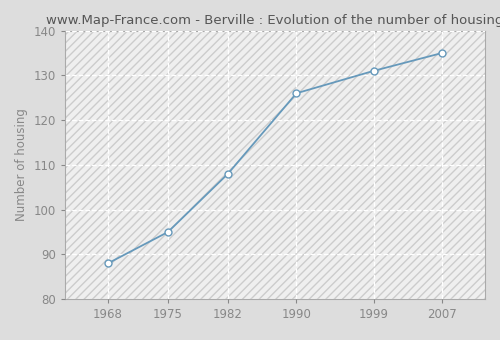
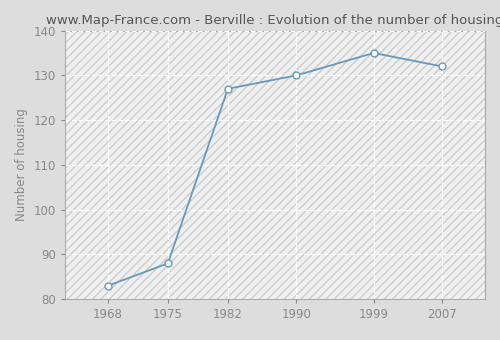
1968: 88 -> 83
1975: 95 -> 88
1982: 108 -> 127
1990: 126 -> 130
1999: 131 -> 135
2007: 135 -> 132
